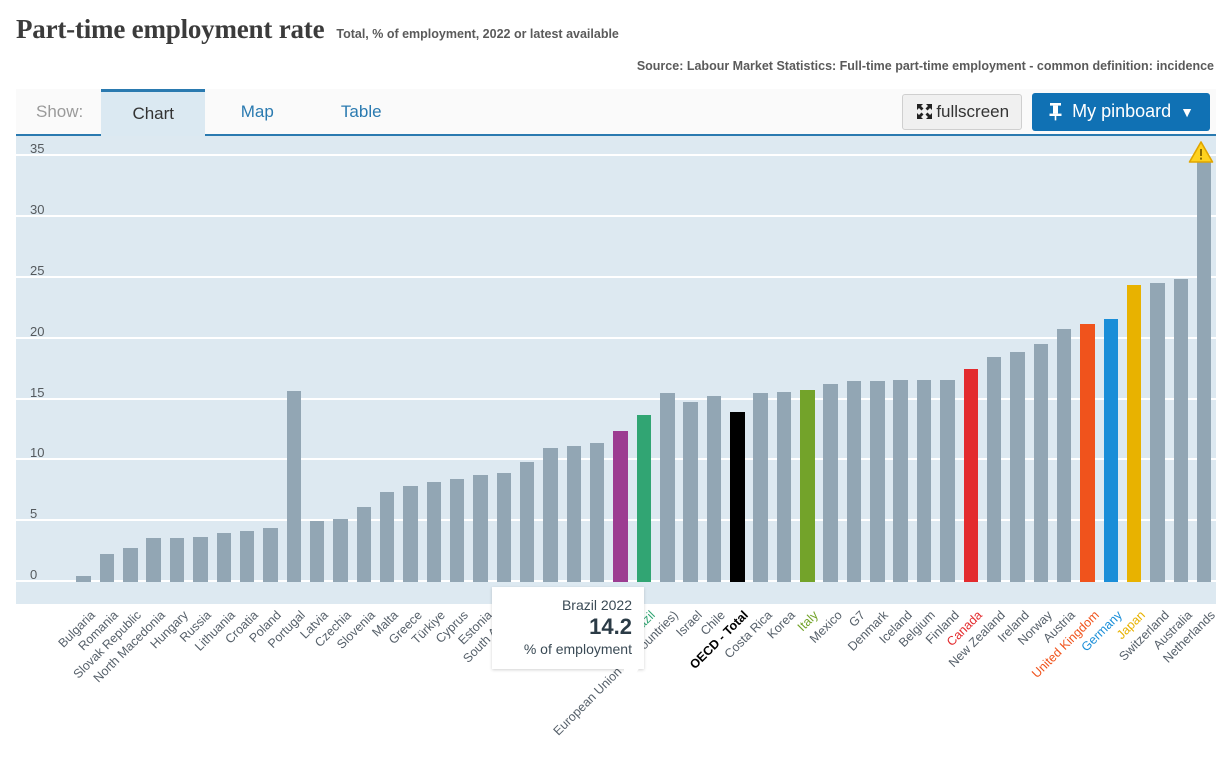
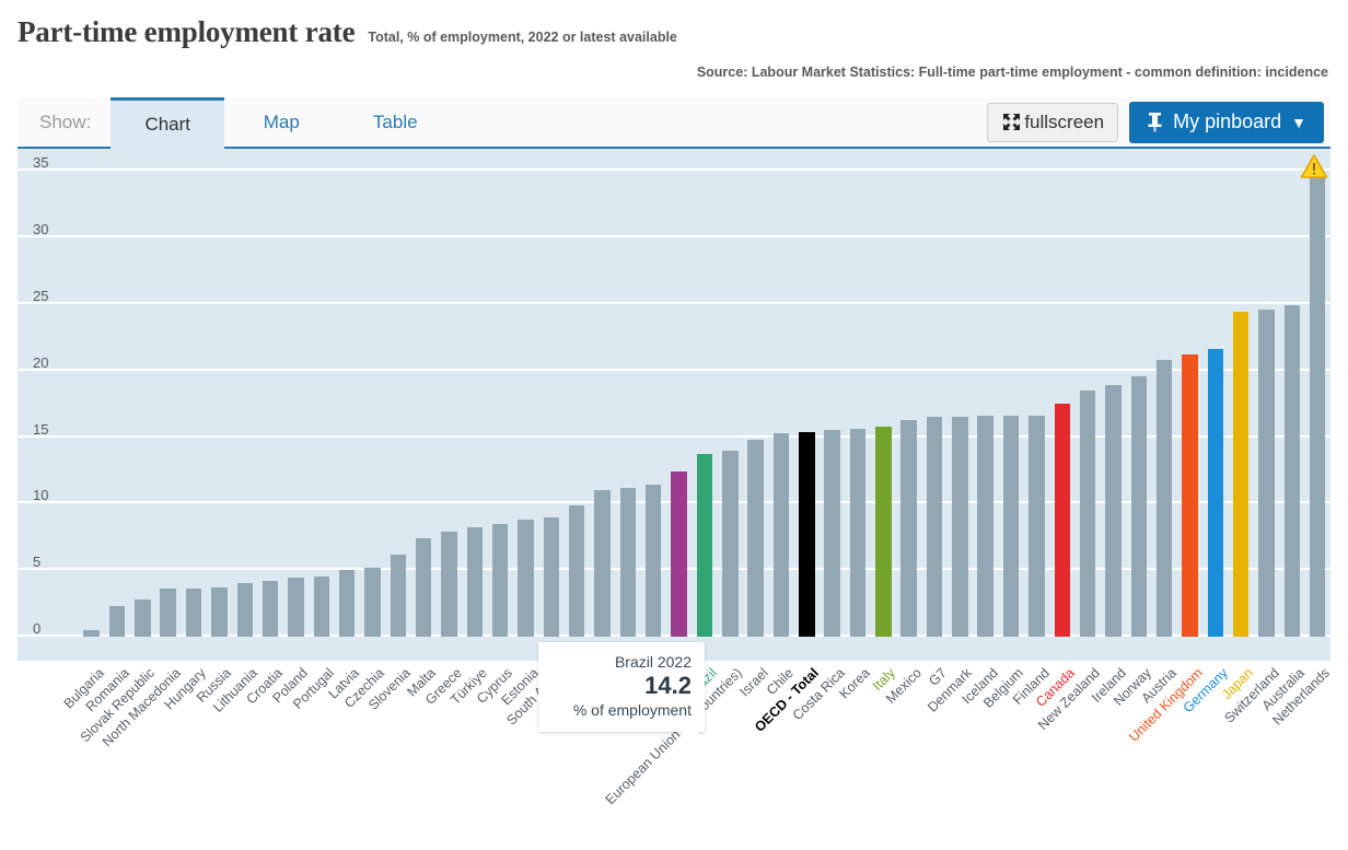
Portugal: 15.7 -> 4.5
European Union (27 countries): 15.5 -> 14.0
OECD - Total: 14.0 -> 15.4
